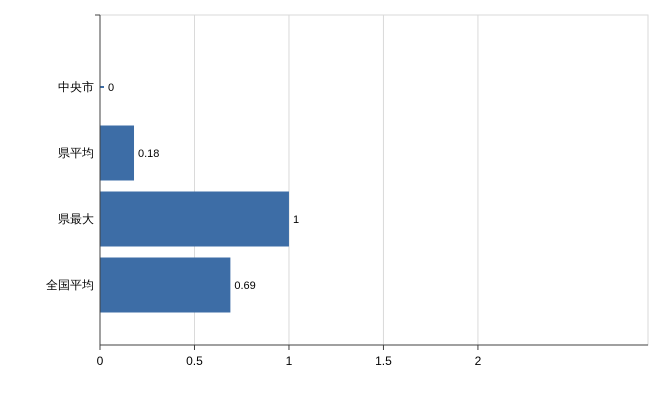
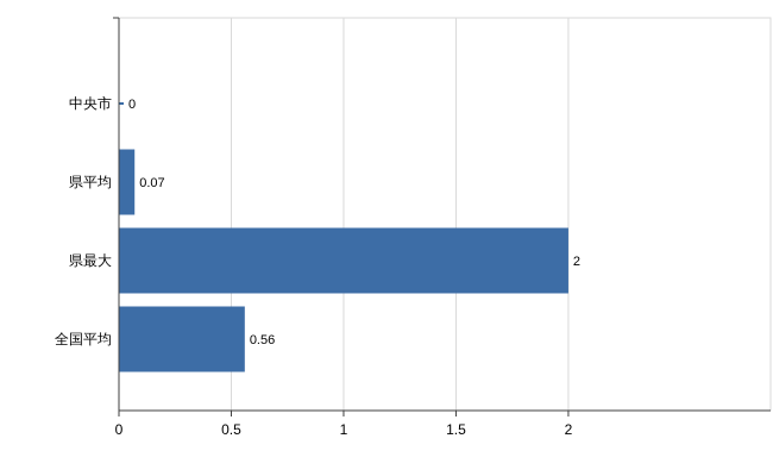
県平均: 0.18 -> 0.07
県最大: 1 -> 2
全国平均: 0.69 -> 0.56
